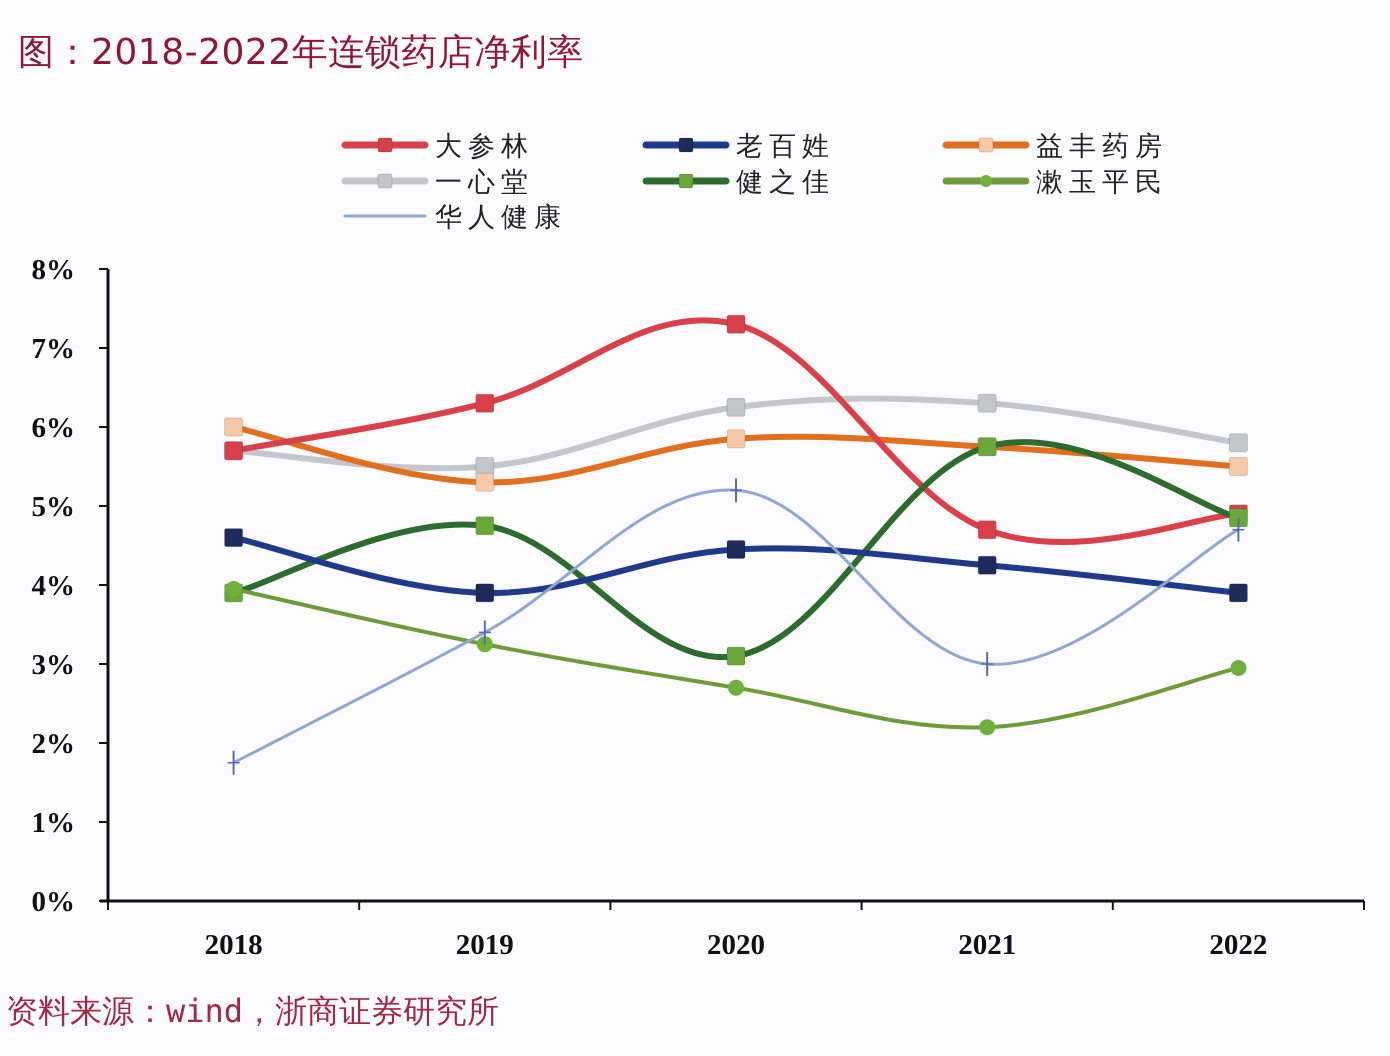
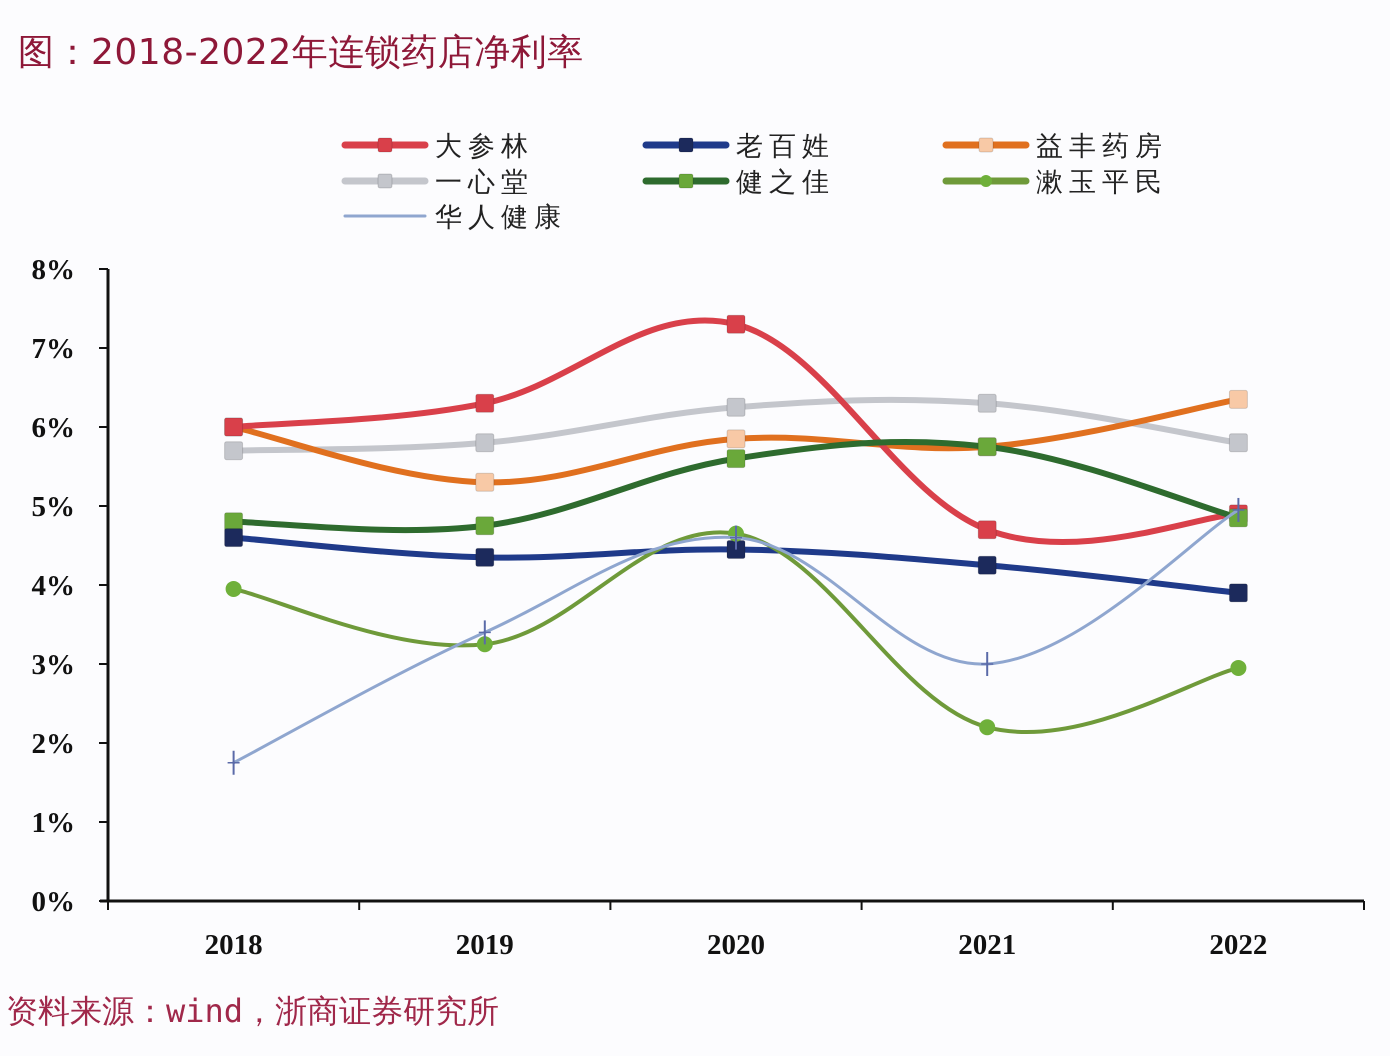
大参林/2018: 5.7% -> 6.0%
健之佳/2018: 3.9% -> 4.8%
老百姓/2019: 3.9% -> 4.3%
一心堂/2019: 5.5% -> 5.8%
健之佳/2020: 3.1% -> 5.6%
漱玉平民/2020: 2.7% -> 4.7%
华人健康/2020: 5.2% -> 4.6%
益丰药房/2022: 5.5% -> 6.3%
华人健康/2022: 4.7% -> 5.0%
